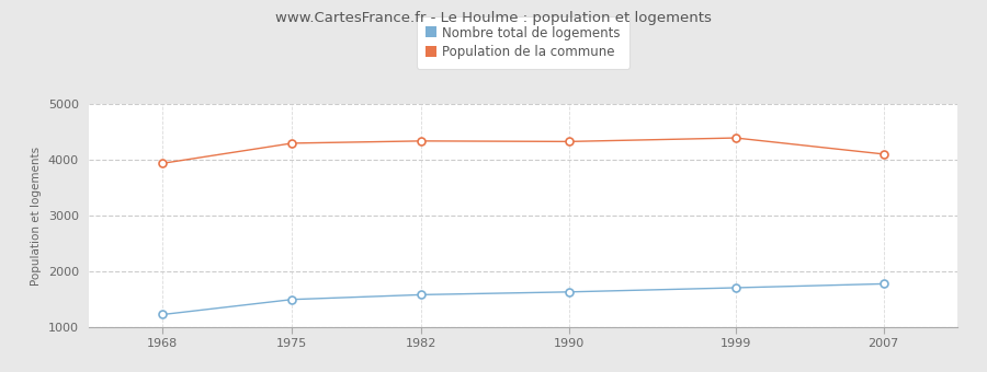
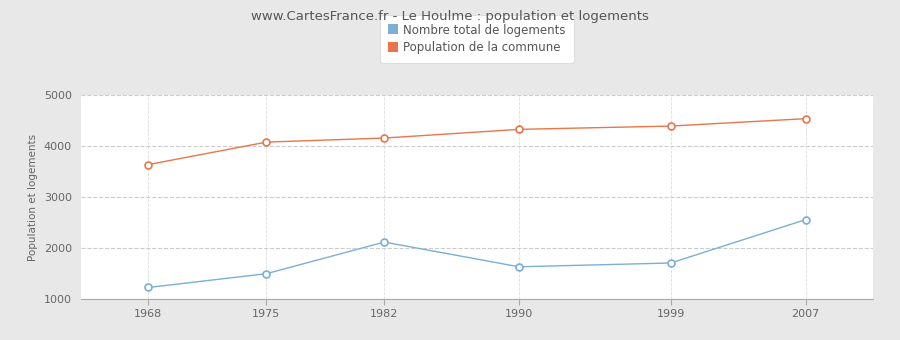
Population de la commune/1968: 3940 -> 3640
Population de la commune/1975: 4300 -> 4080
Nombre total de logements/1982: 1580 -> 2120
Population de la commune/1982: 4340 -> 4160
Nombre total de logements/2007: 1780 -> 2560
Population de la commune/2007: 4100 -> 4540
